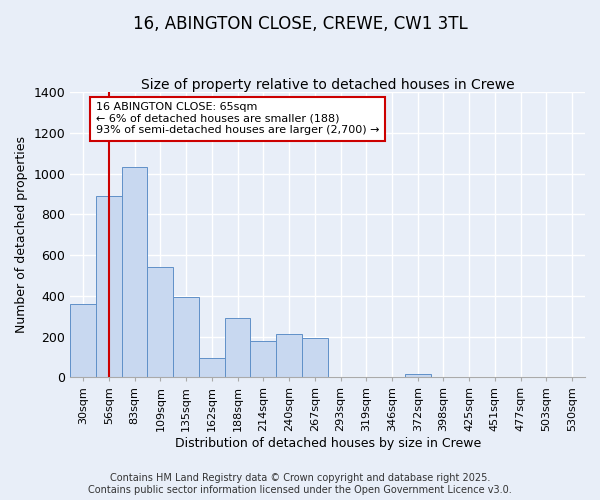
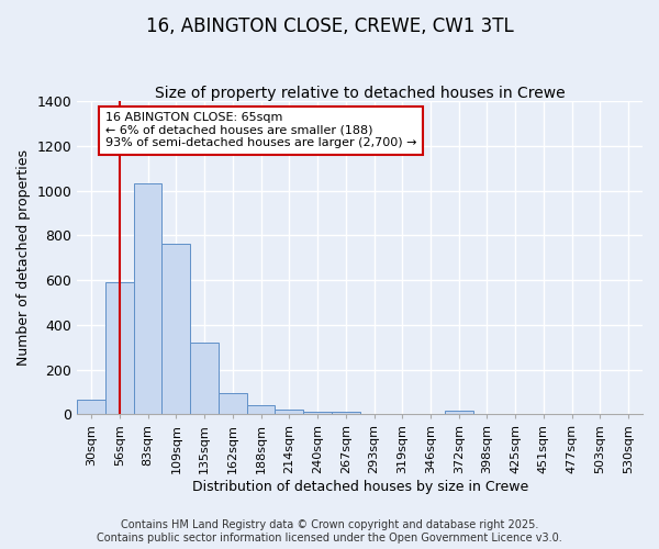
30sqm: 360 -> 65
56sqm: 890 -> 590
109sqm: 540 -> 760
135sqm: 395 -> 320
188sqm: 290 -> 40
214sqm: 180 -> 20
240sqm: 210 -> 10
267sqm: 195 -> 10
